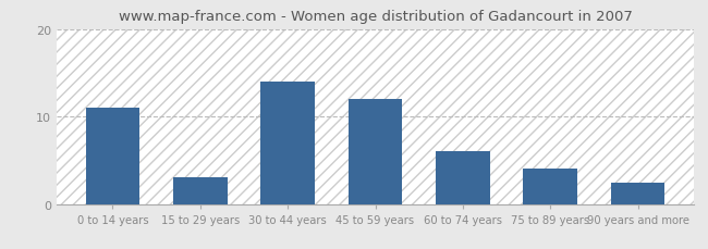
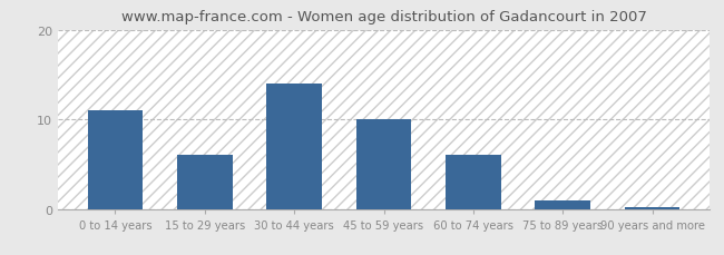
15 to 29 years: 3.0 -> 6.0
45 to 59 years: 12.0 -> 10.0
75 to 89 years: 4.0 -> 1.0
90 years and more: 2.4 -> 0.2
